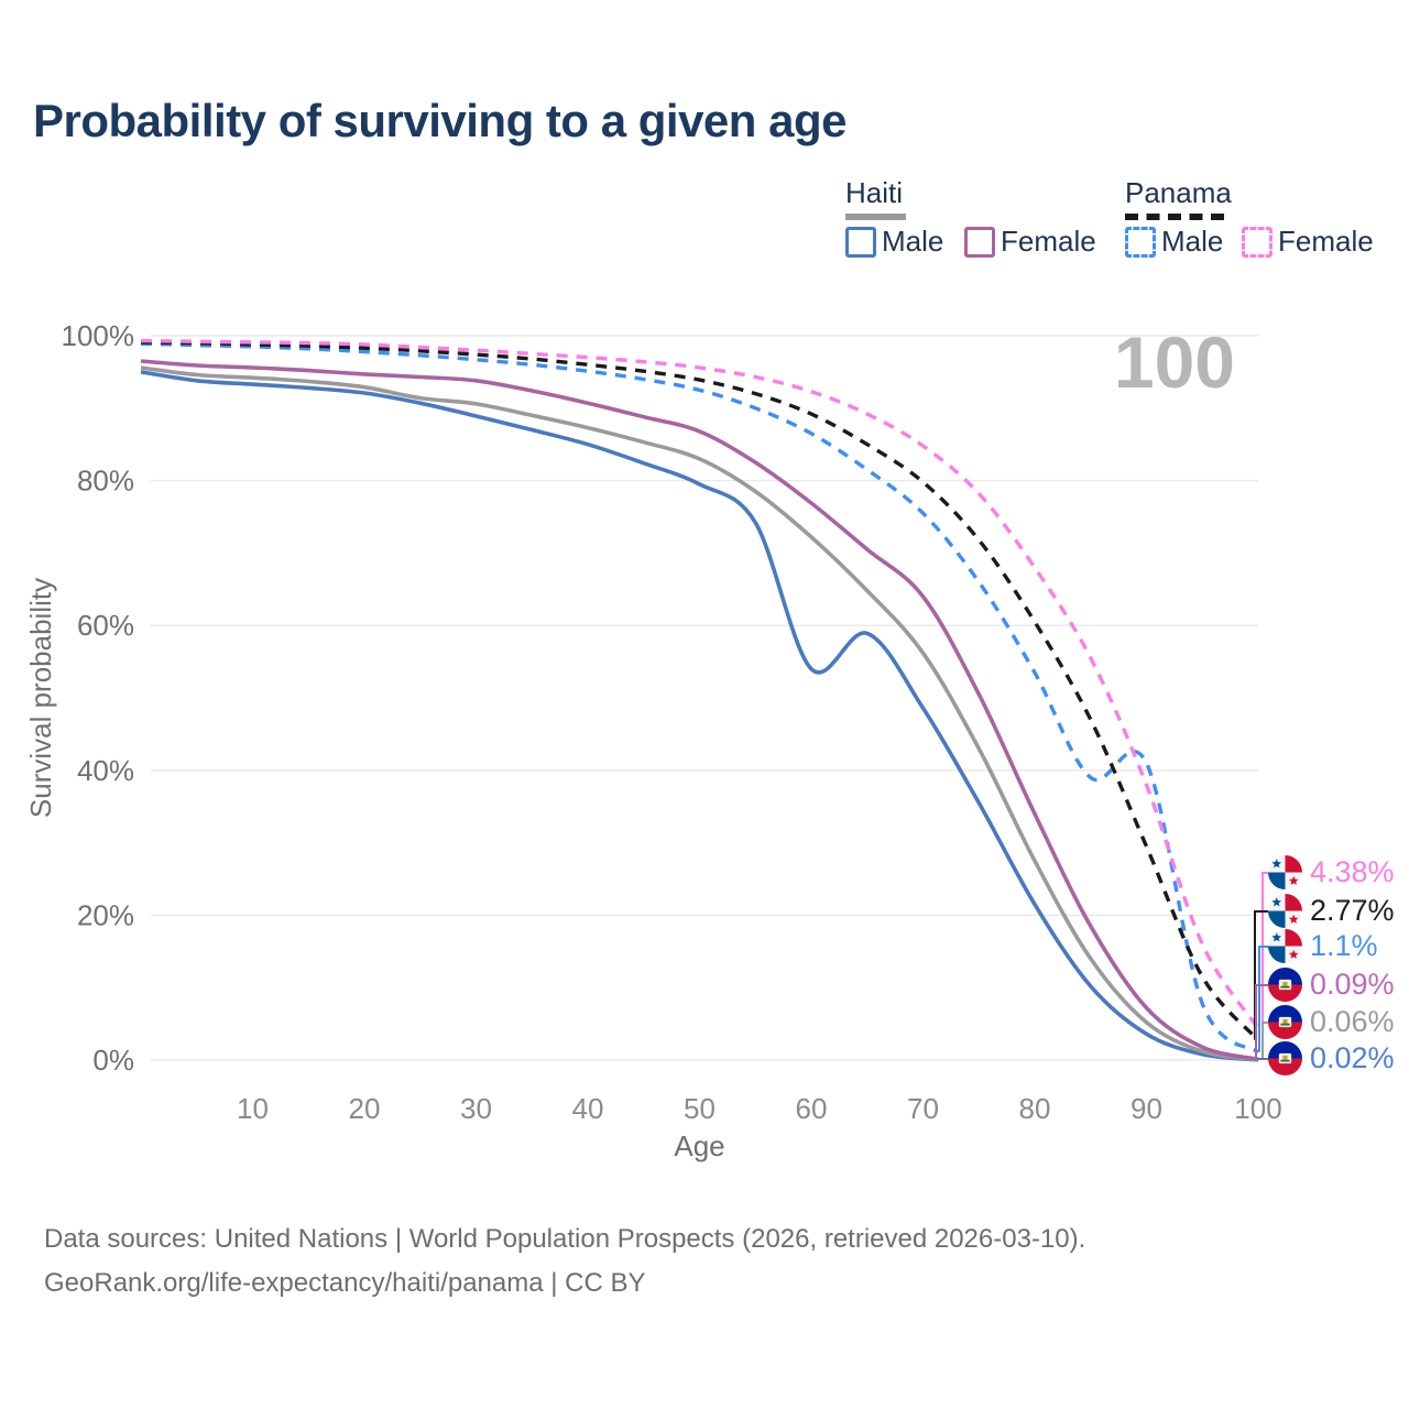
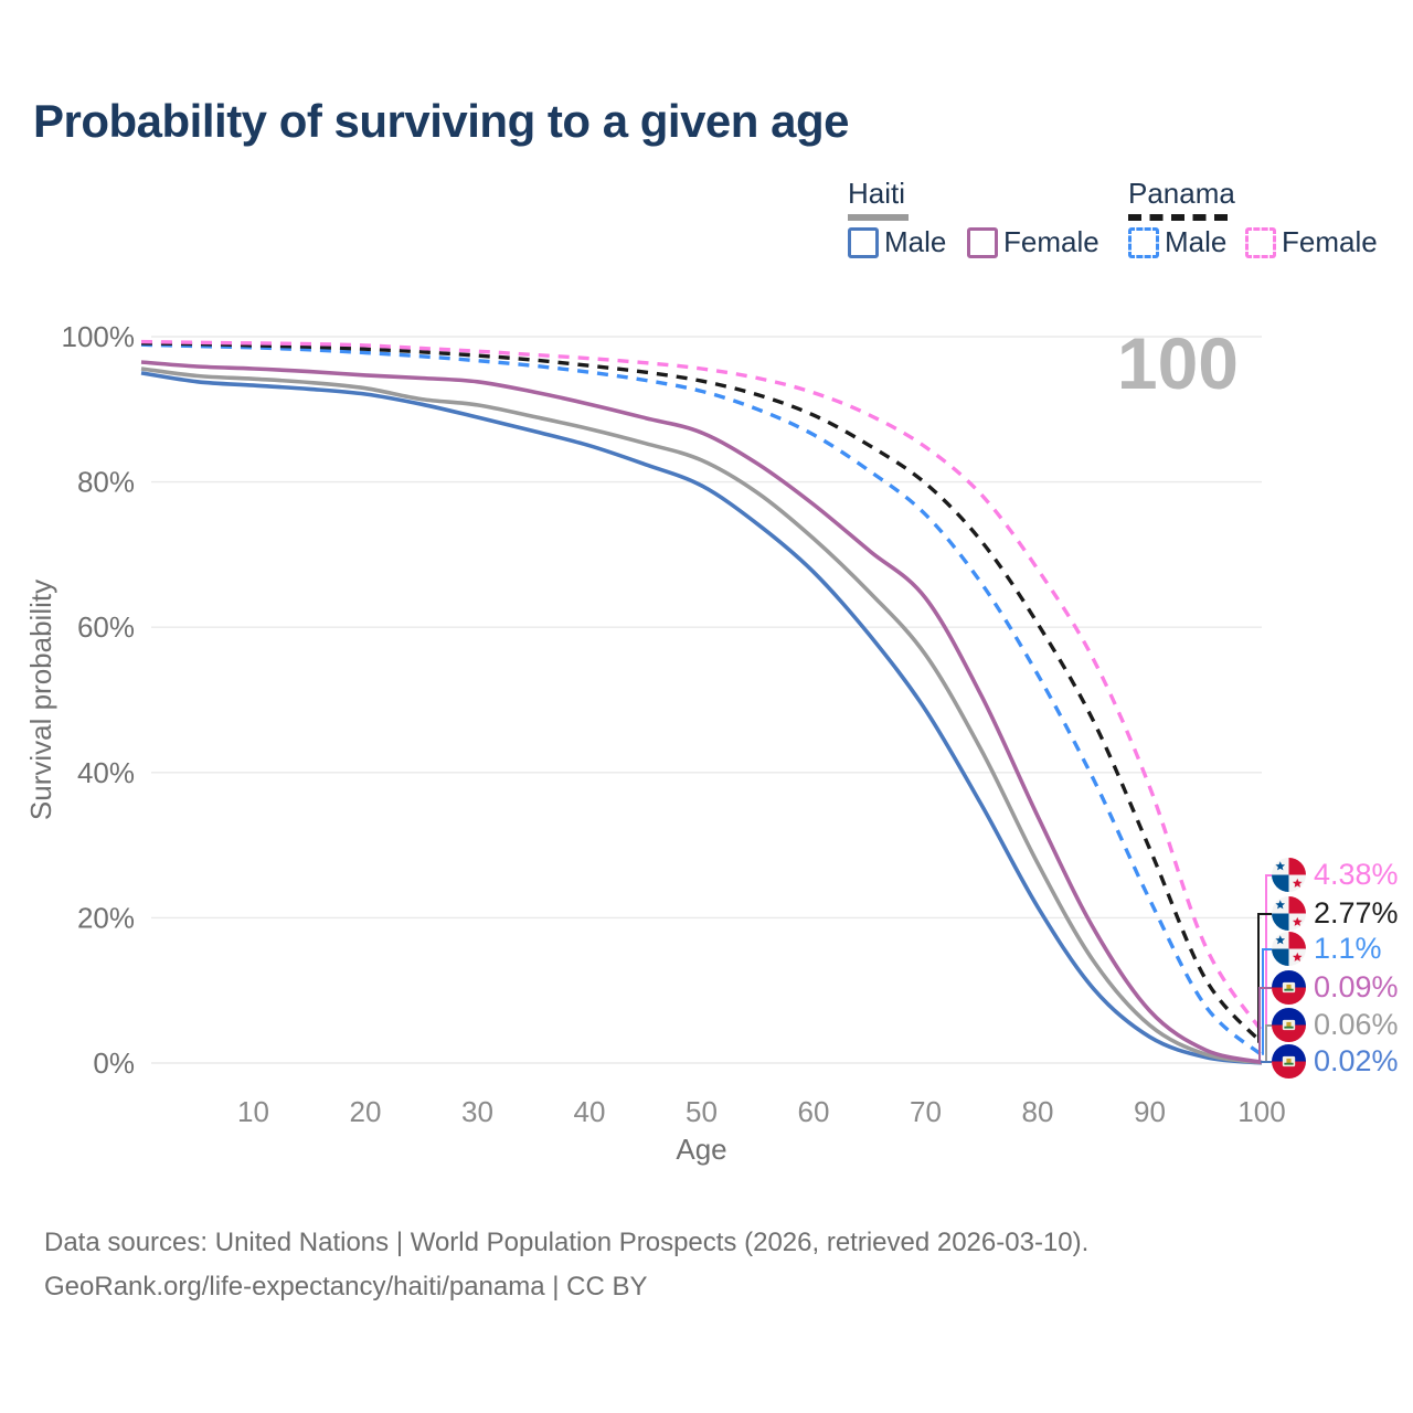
Haiti Male/60: 54% -> 68%
Panama Male/90: 41% -> 22%
